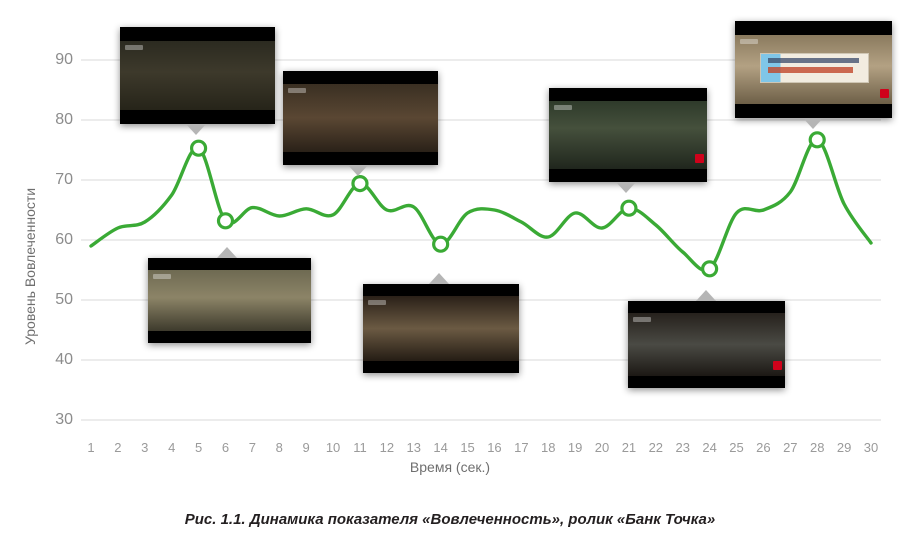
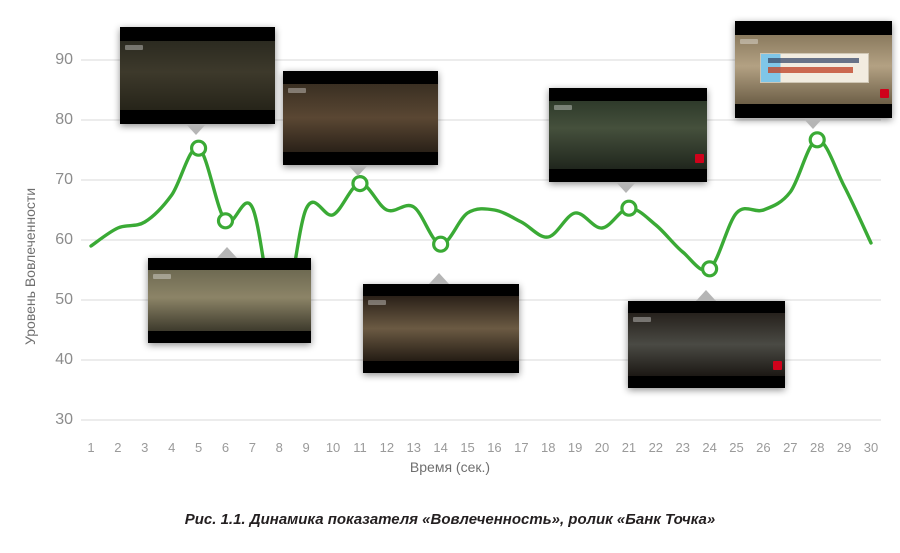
8: 64 -> 45
29: 66 -> 69
